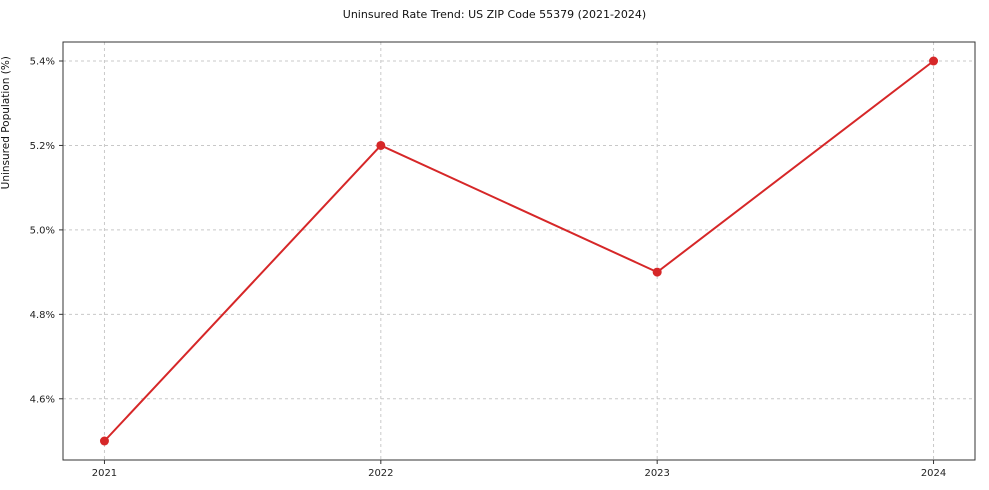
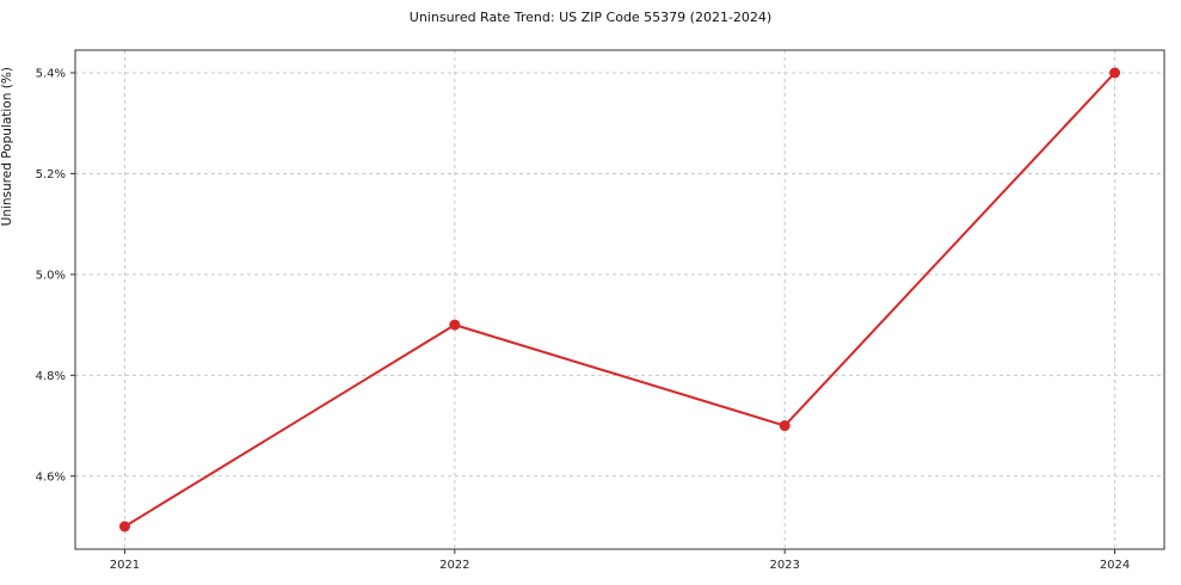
2022: 5.2% -> 4.9%
2023: 4.9% -> 4.7%
